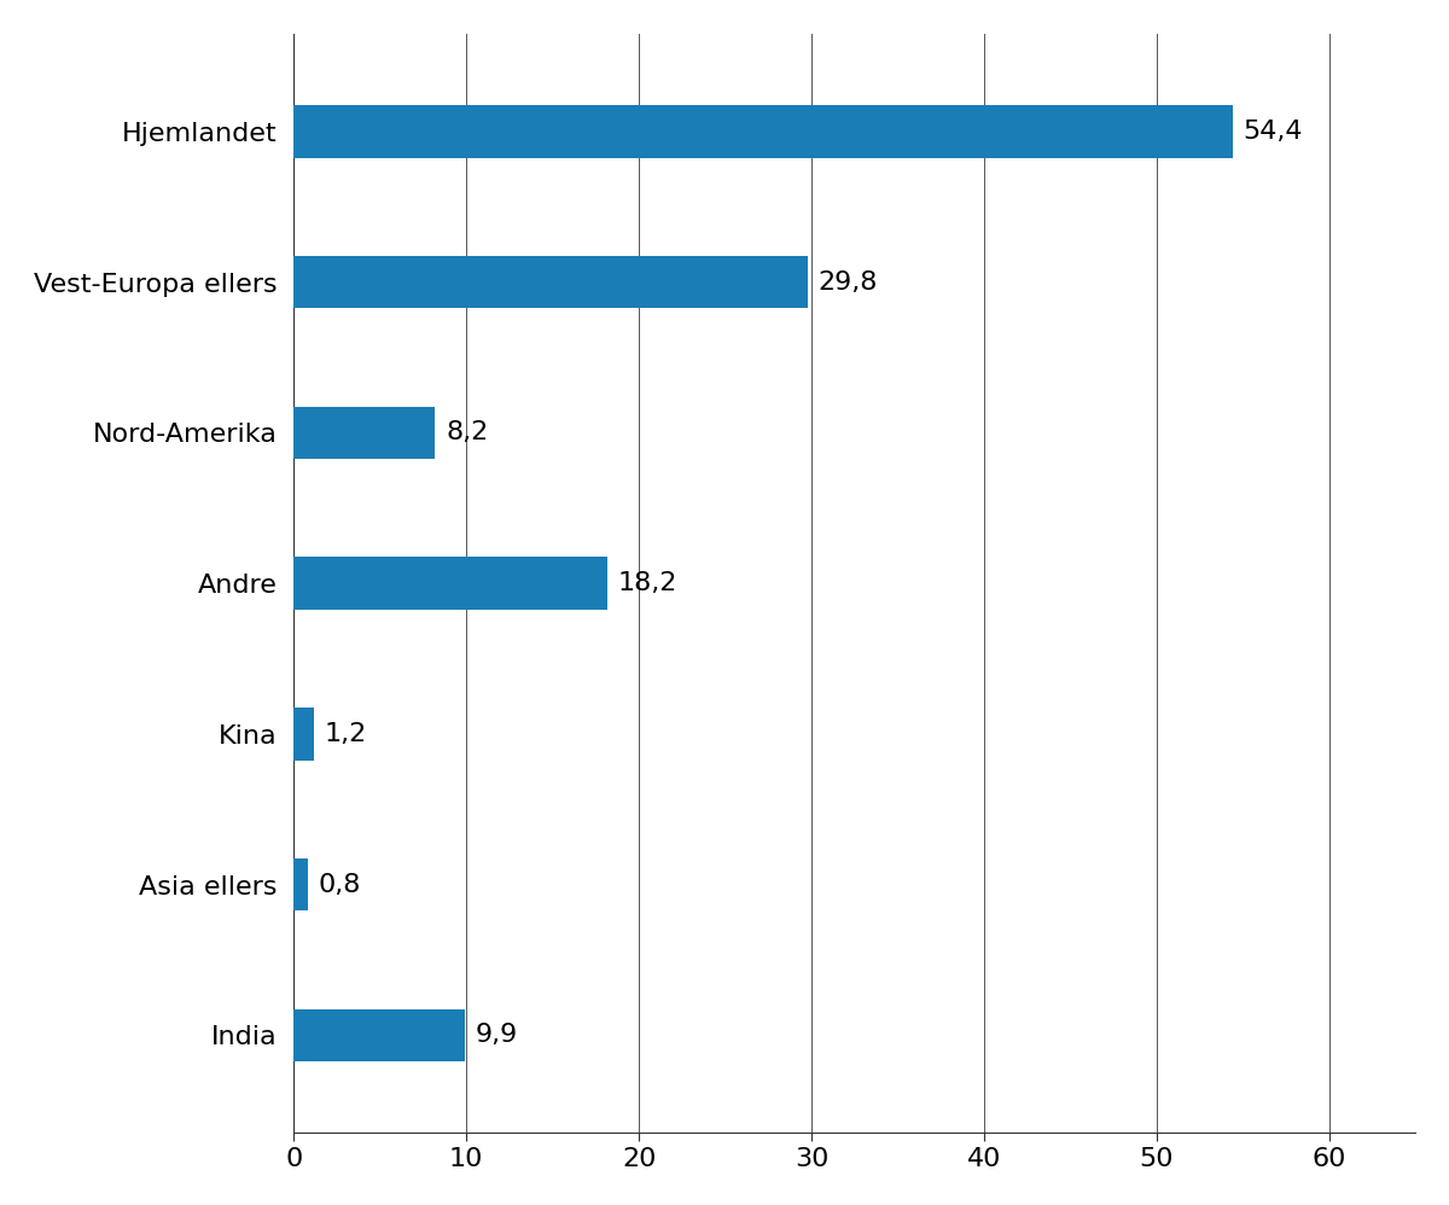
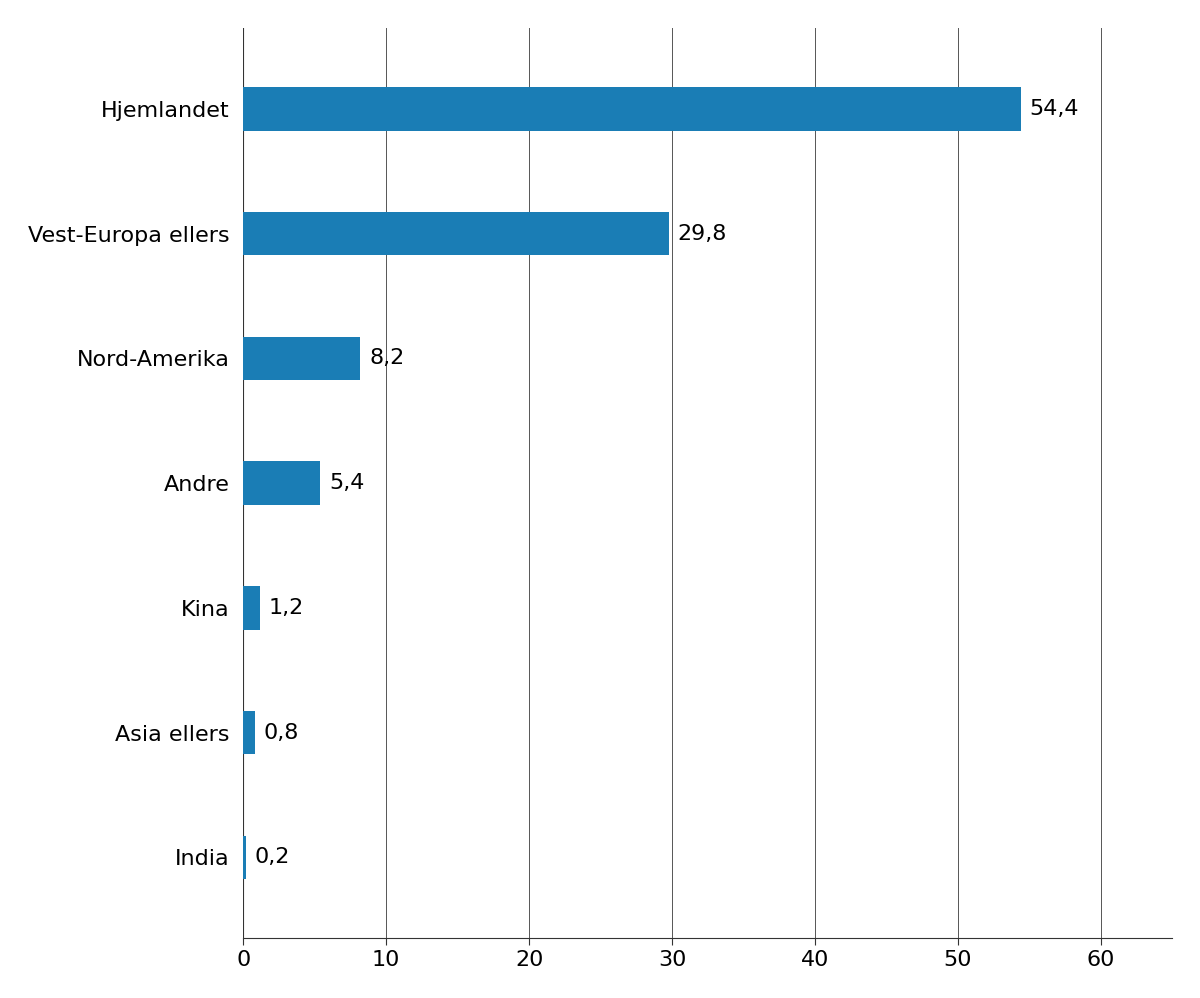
Andre: 18,2 -> 5,4
India: 9,9 -> 0,2
